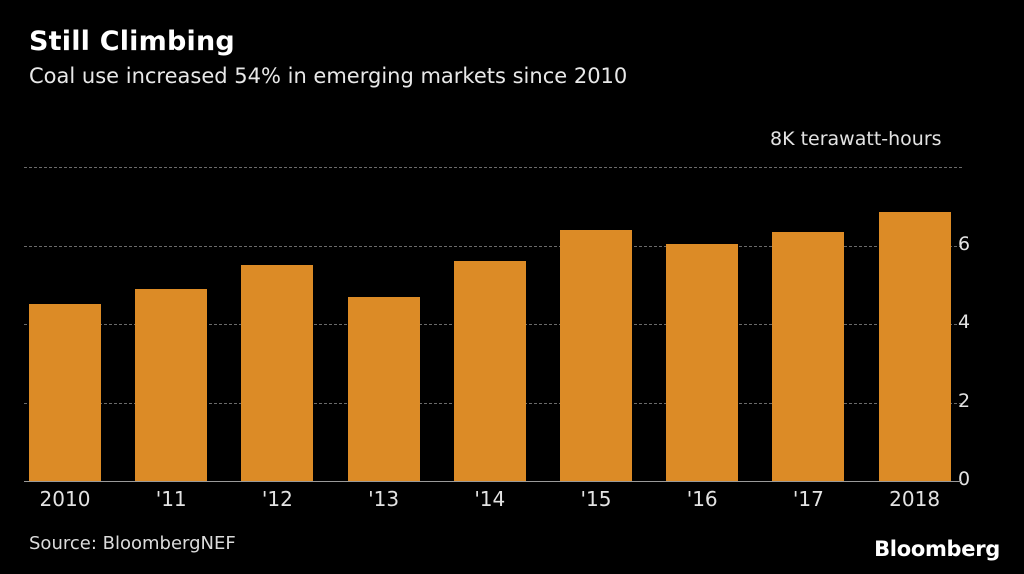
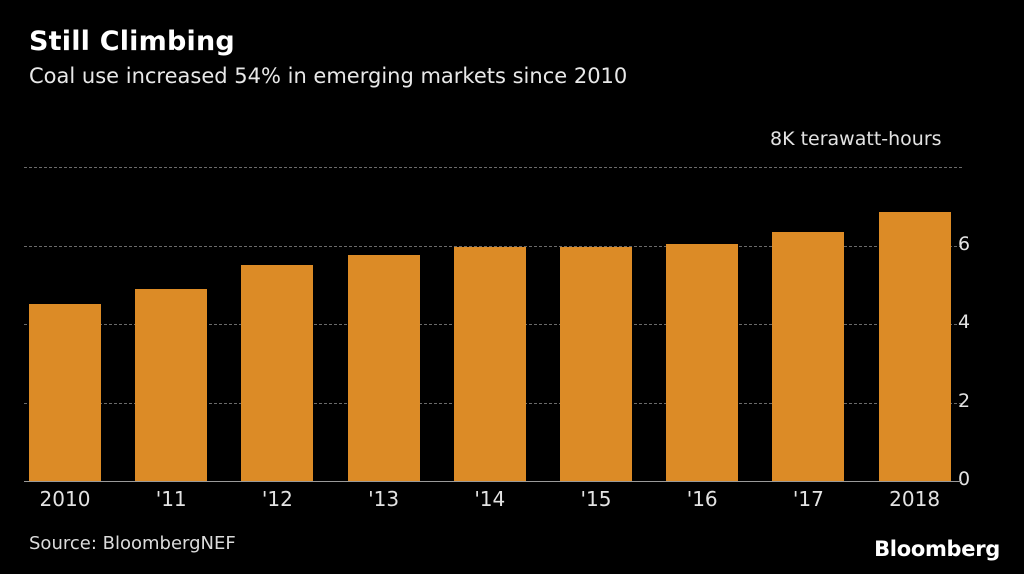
'13: 4.7 -> 5.8
'14: 5.6 -> 6.0
'15: 6.4 -> 6.0
